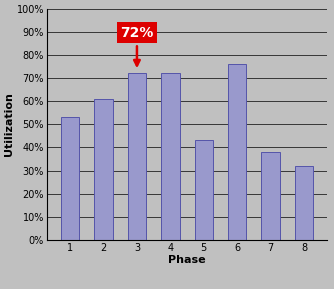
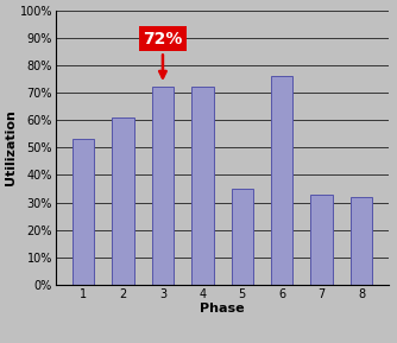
5: 43% -> 35%
7: 38% -> 33%
